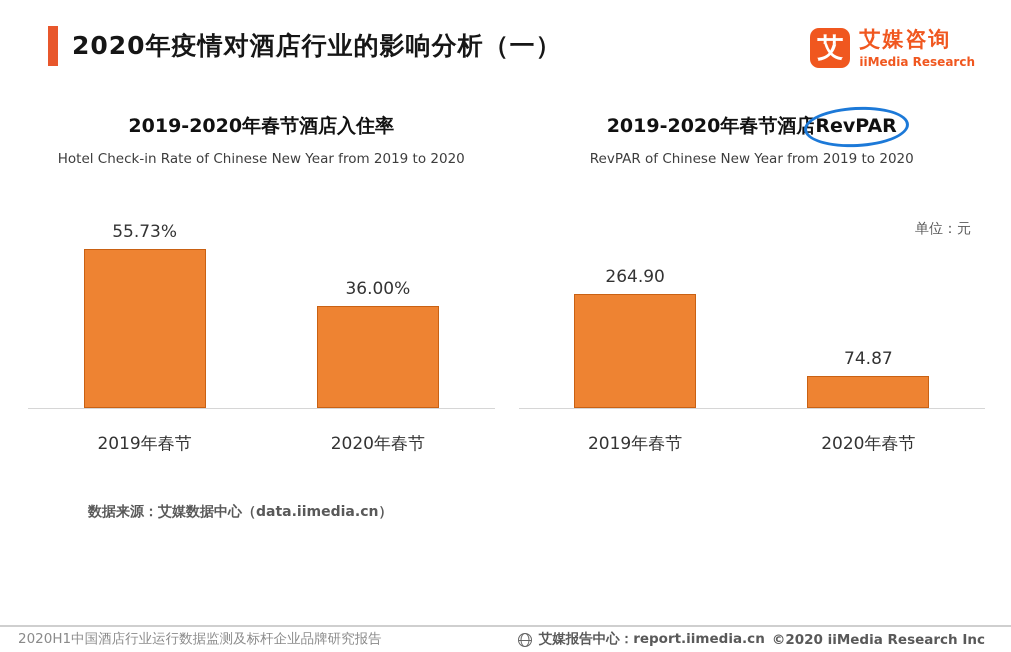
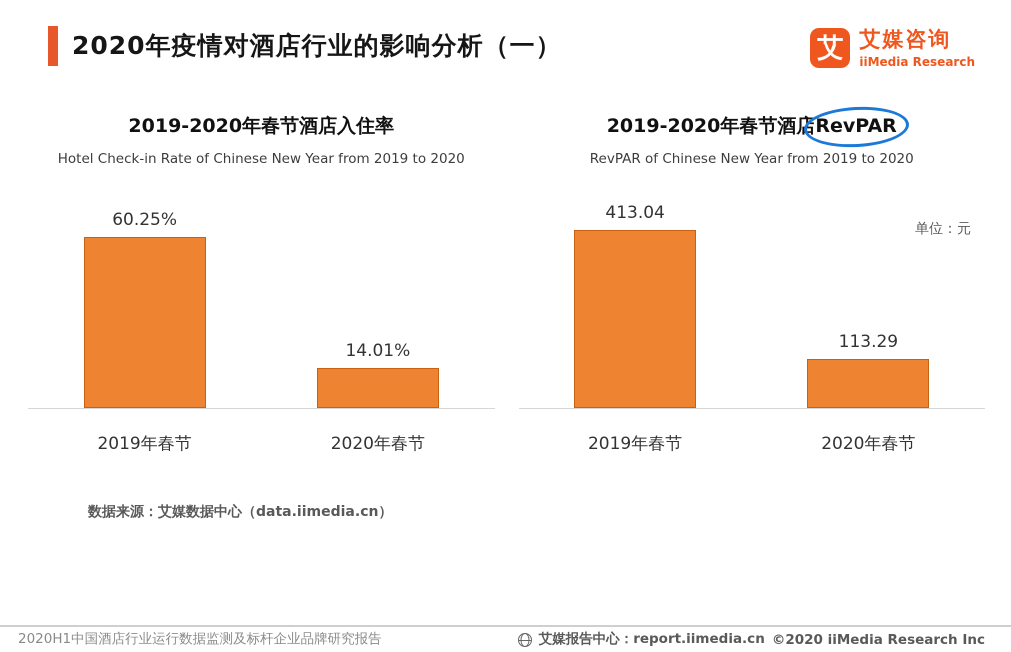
2019-2020年春节酒店入住率/2019年春节: 55.73% -> 60.25%
2019-2020年春节酒店入住率/2020年春节: 36.00% -> 14.01%
2019-2020年春节酒店RevPAR/2019年春节: 264.90 -> 413.04
2019-2020年春节酒店RevPAR/2020年春节: 74.87 -> 113.29
